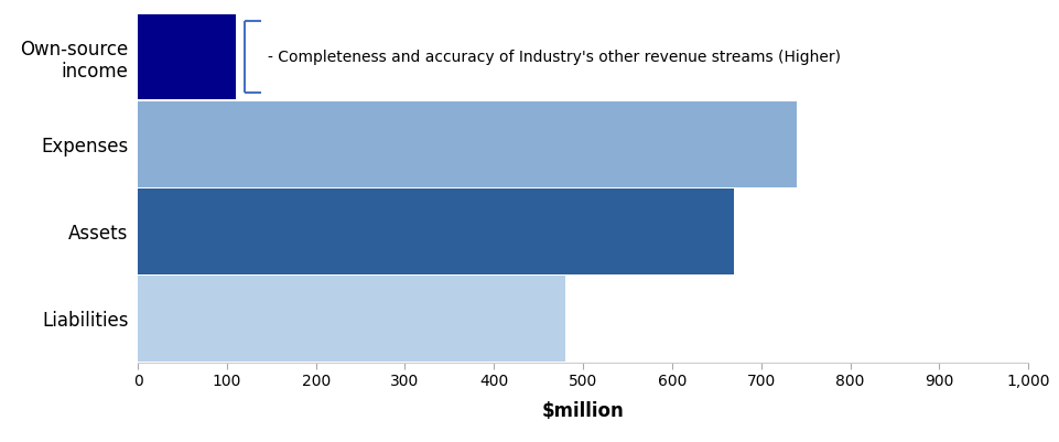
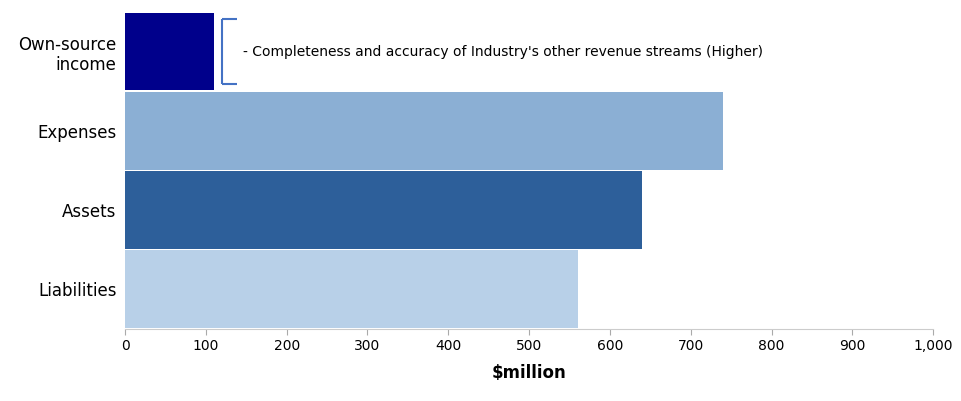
Assets: 670 -> 640
Liabilities: 480 -> 560
